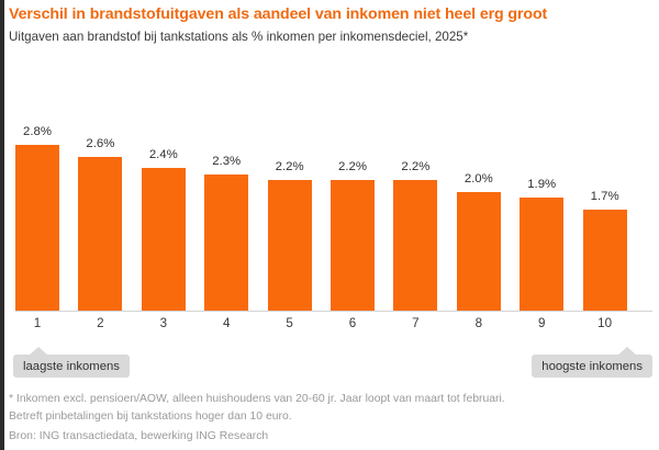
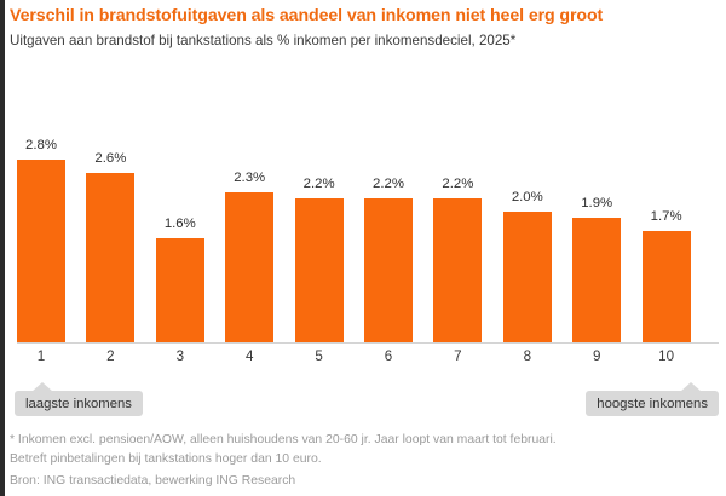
3: 2.4% -> 1.6%
